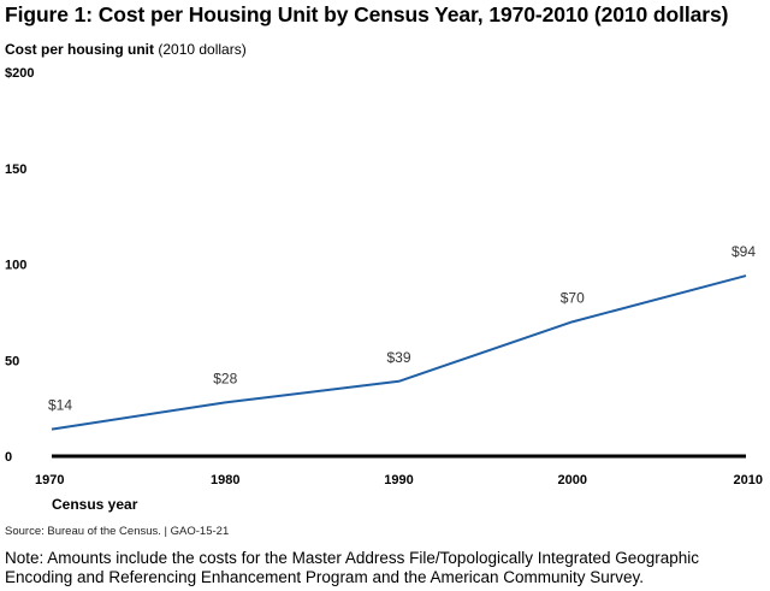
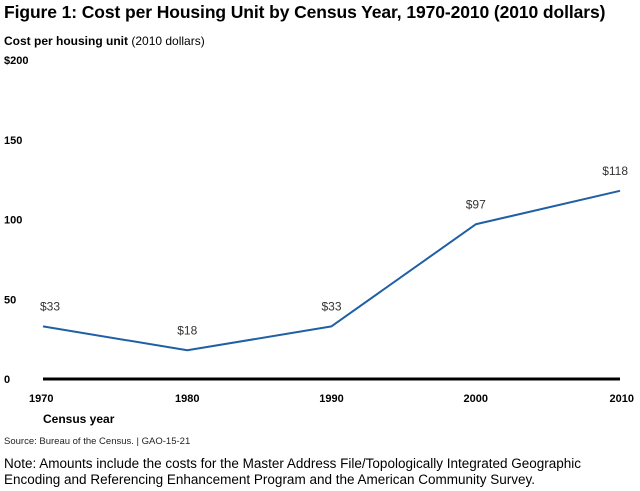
1970: $14 -> $33
1980: $28 -> $18
1990: $39 -> $33
2000: $70 -> $97
2010: $94 -> $118
